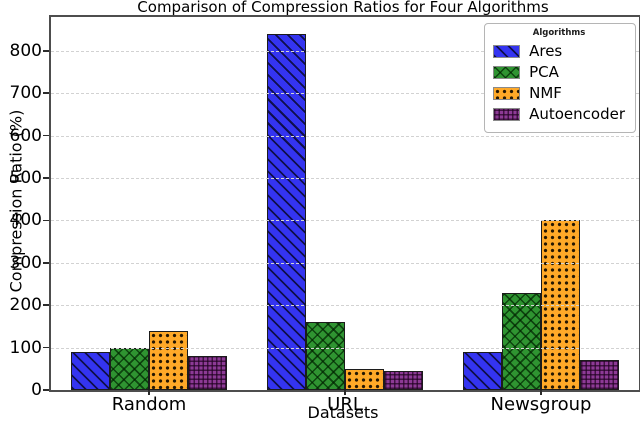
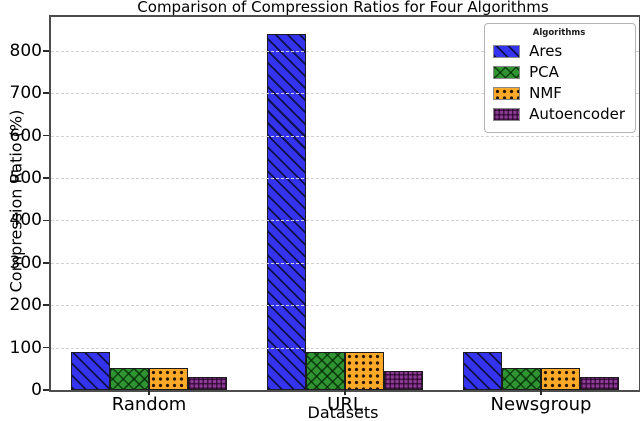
PCA/Random: 100 -> 50
NMF/Random: 140 -> 50
Autoencoder/Random: 80 -> 30
PCA/URL: 160 -> 90
NMF/URL: 50 -> 90
PCA/Newsgroup: 230 -> 50
NMF/Newsgroup: 400 -> 50
Autoencoder/Newsgroup: 70 -> 30
